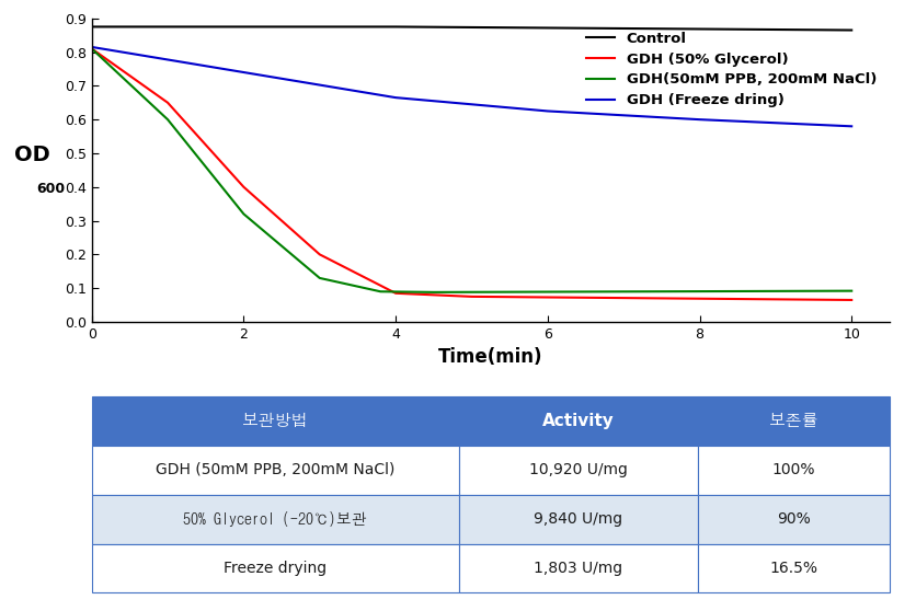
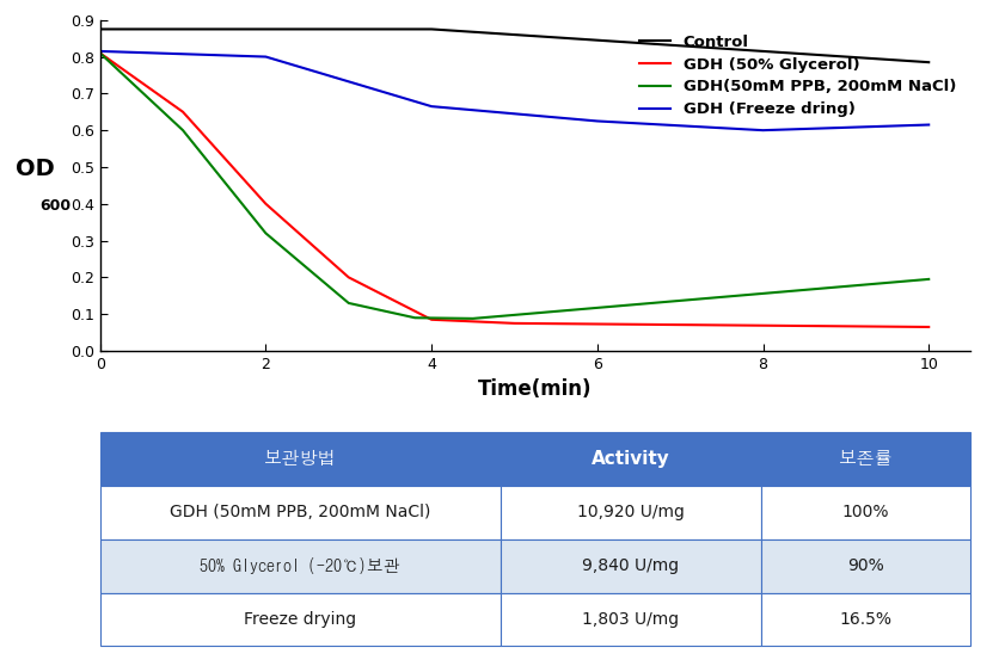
GDH (Freeze dring)/2: 0.740 -> 0.800
Control/10: 0.865 -> 0.785
GDH(50mM PPB, 200mM NaCl)/10: 0.092 -> 0.195
GDH (Freeze dring)/10: 0.580 -> 0.615
